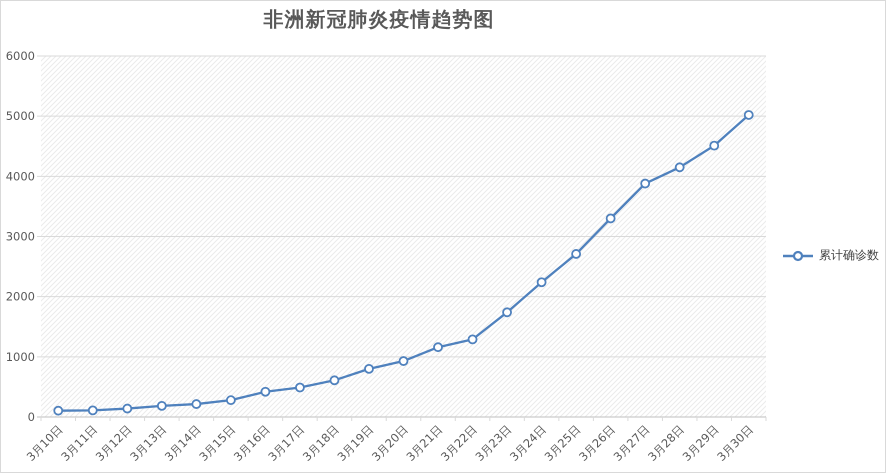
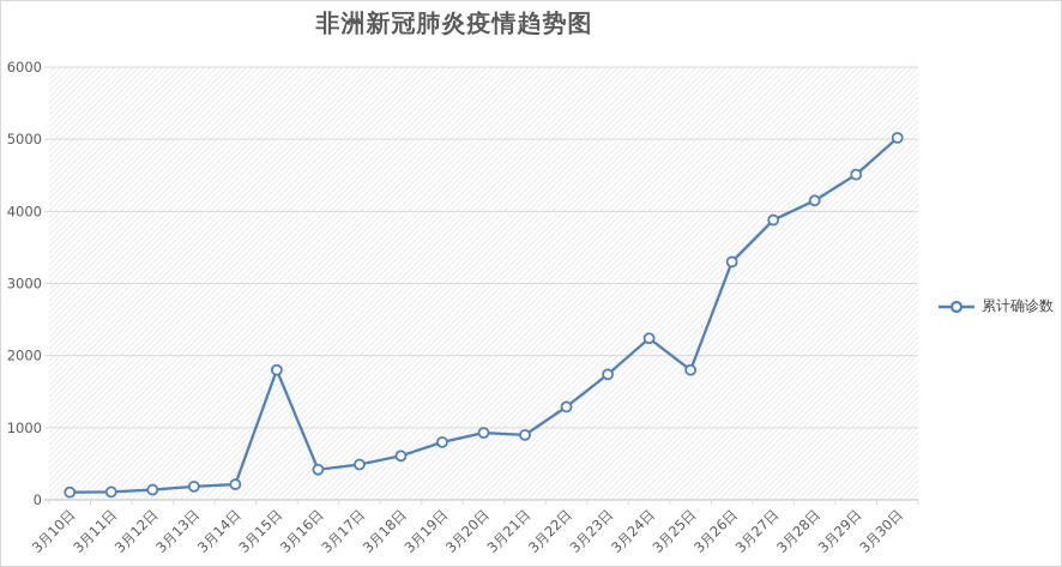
3月15日: 300 -> 1800
3月21日: 1200 -> 900
3月25日: 2700 -> 1800
